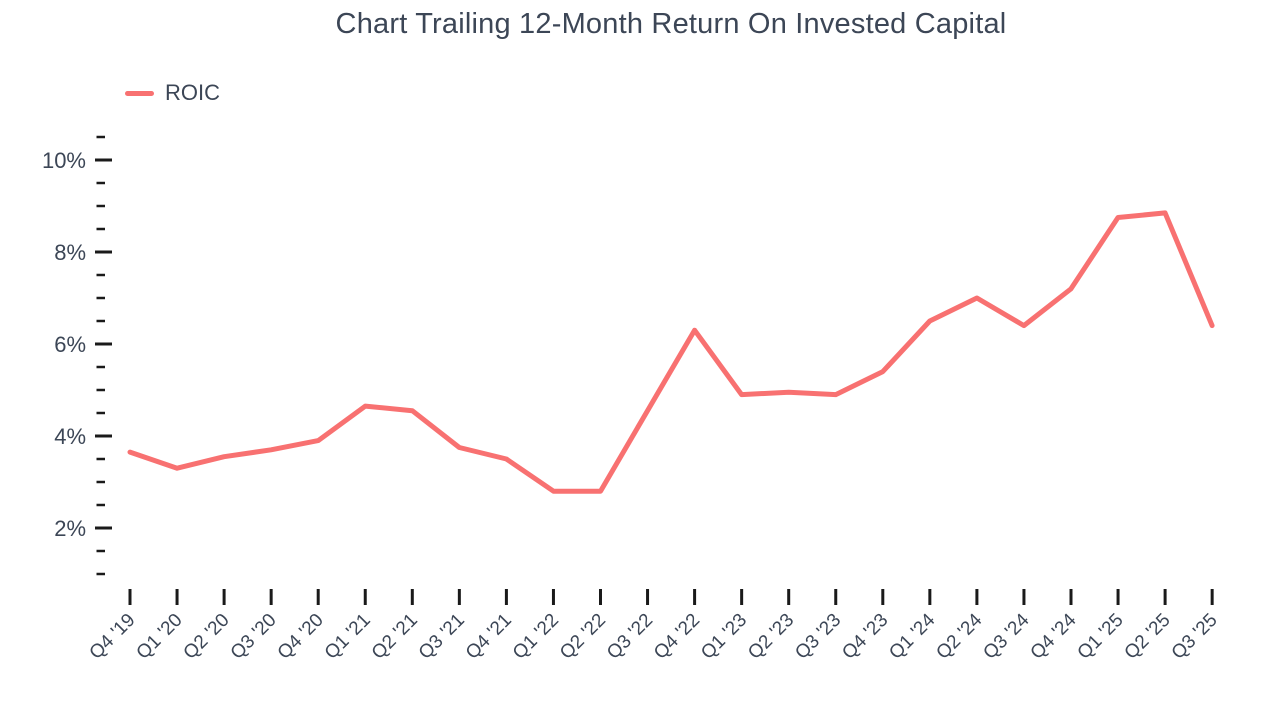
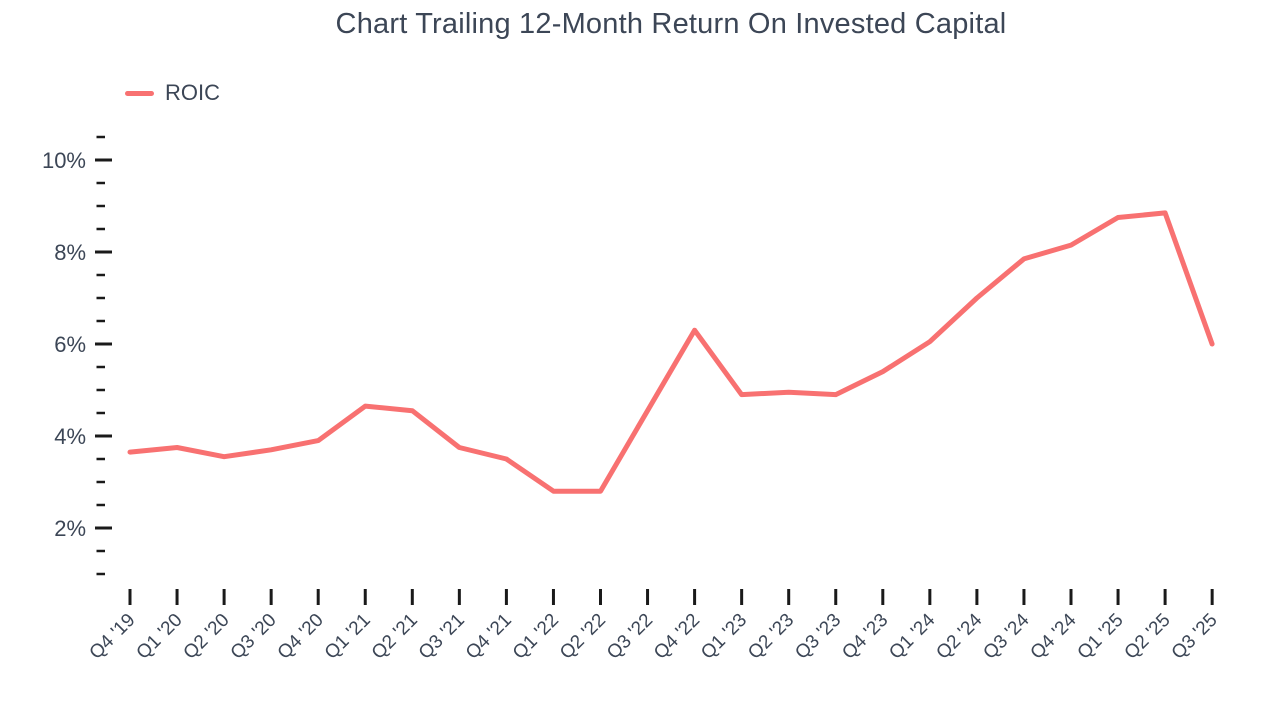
Q1 '20: 3.3% -> 3.8%
Q1 '24: 6.5% -> 6.0%
Q3 '24: 6.4% -> 7.8%
Q4 '24: 7.2% -> 8.2%
Q3 '25: 6.4% -> 6.0%
